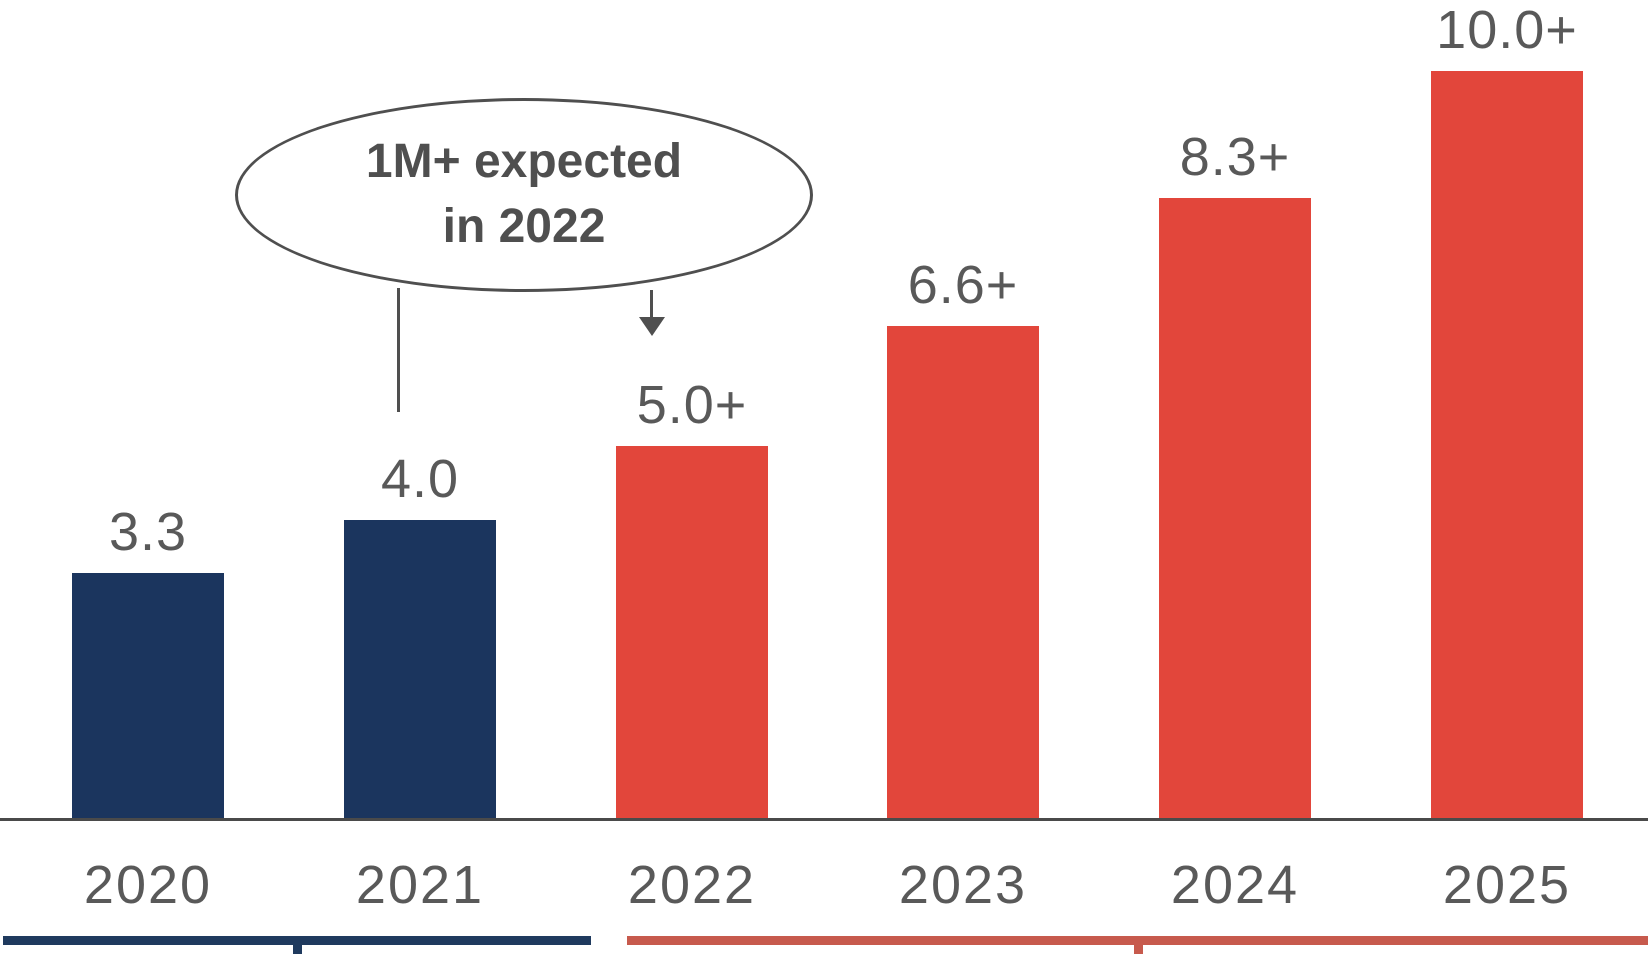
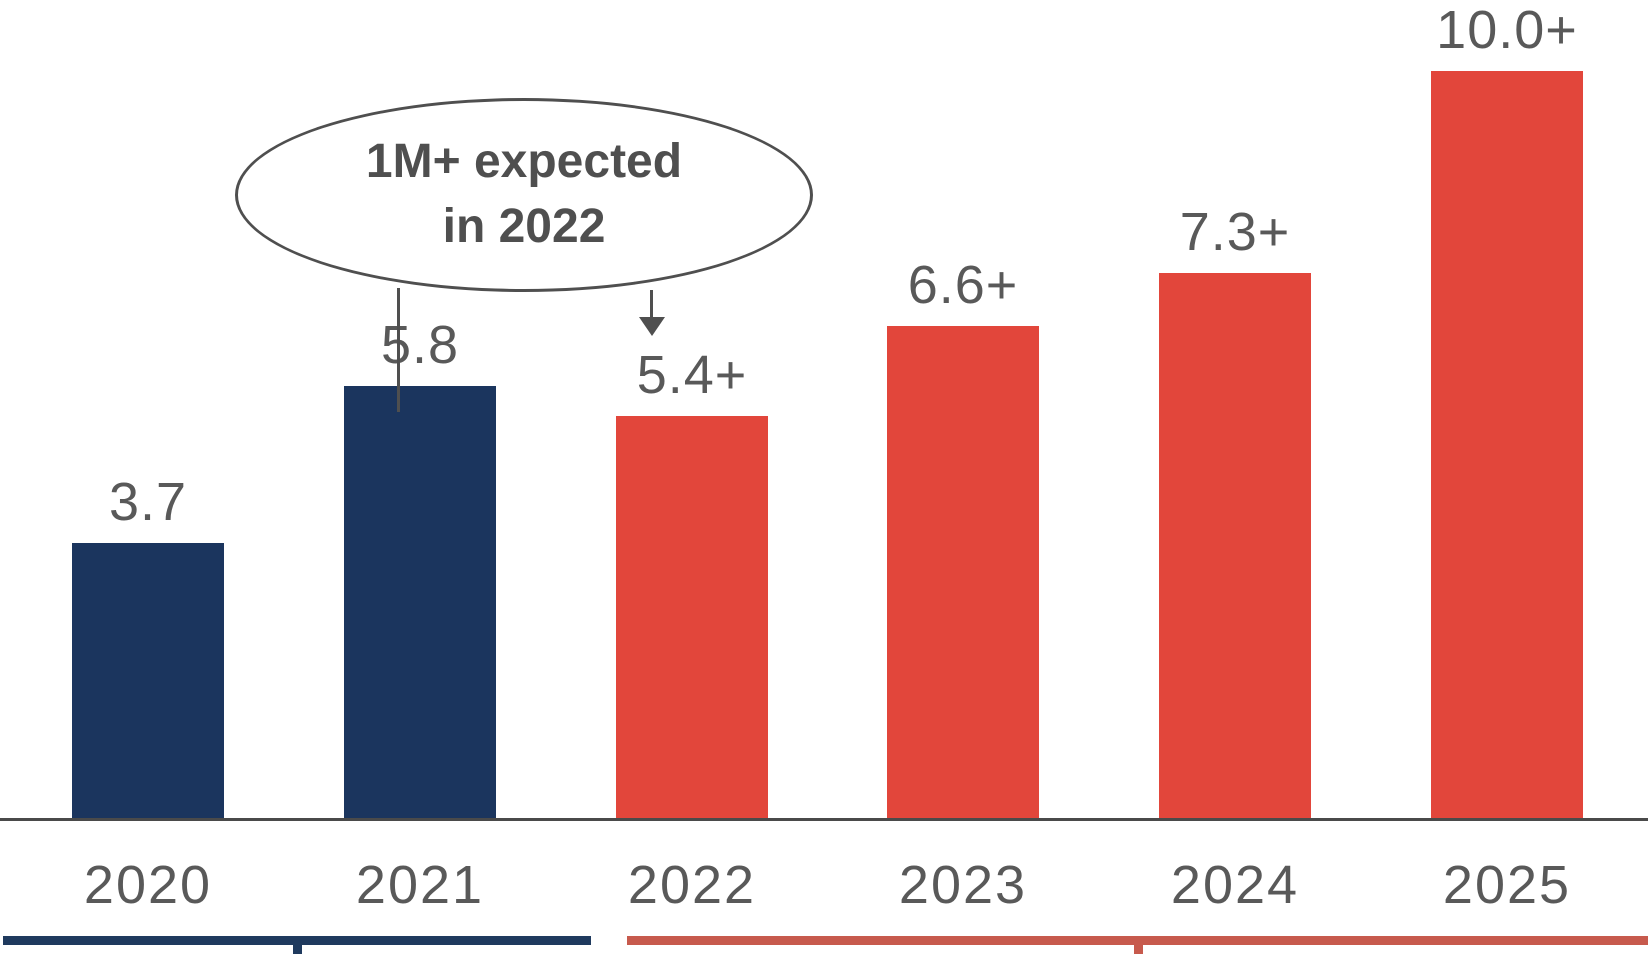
2020: 3.3 -> 3.7
2021: 4.0 -> 5.8
2022: 5.0 -> 5.4
2024: 8.3 -> 7.3
